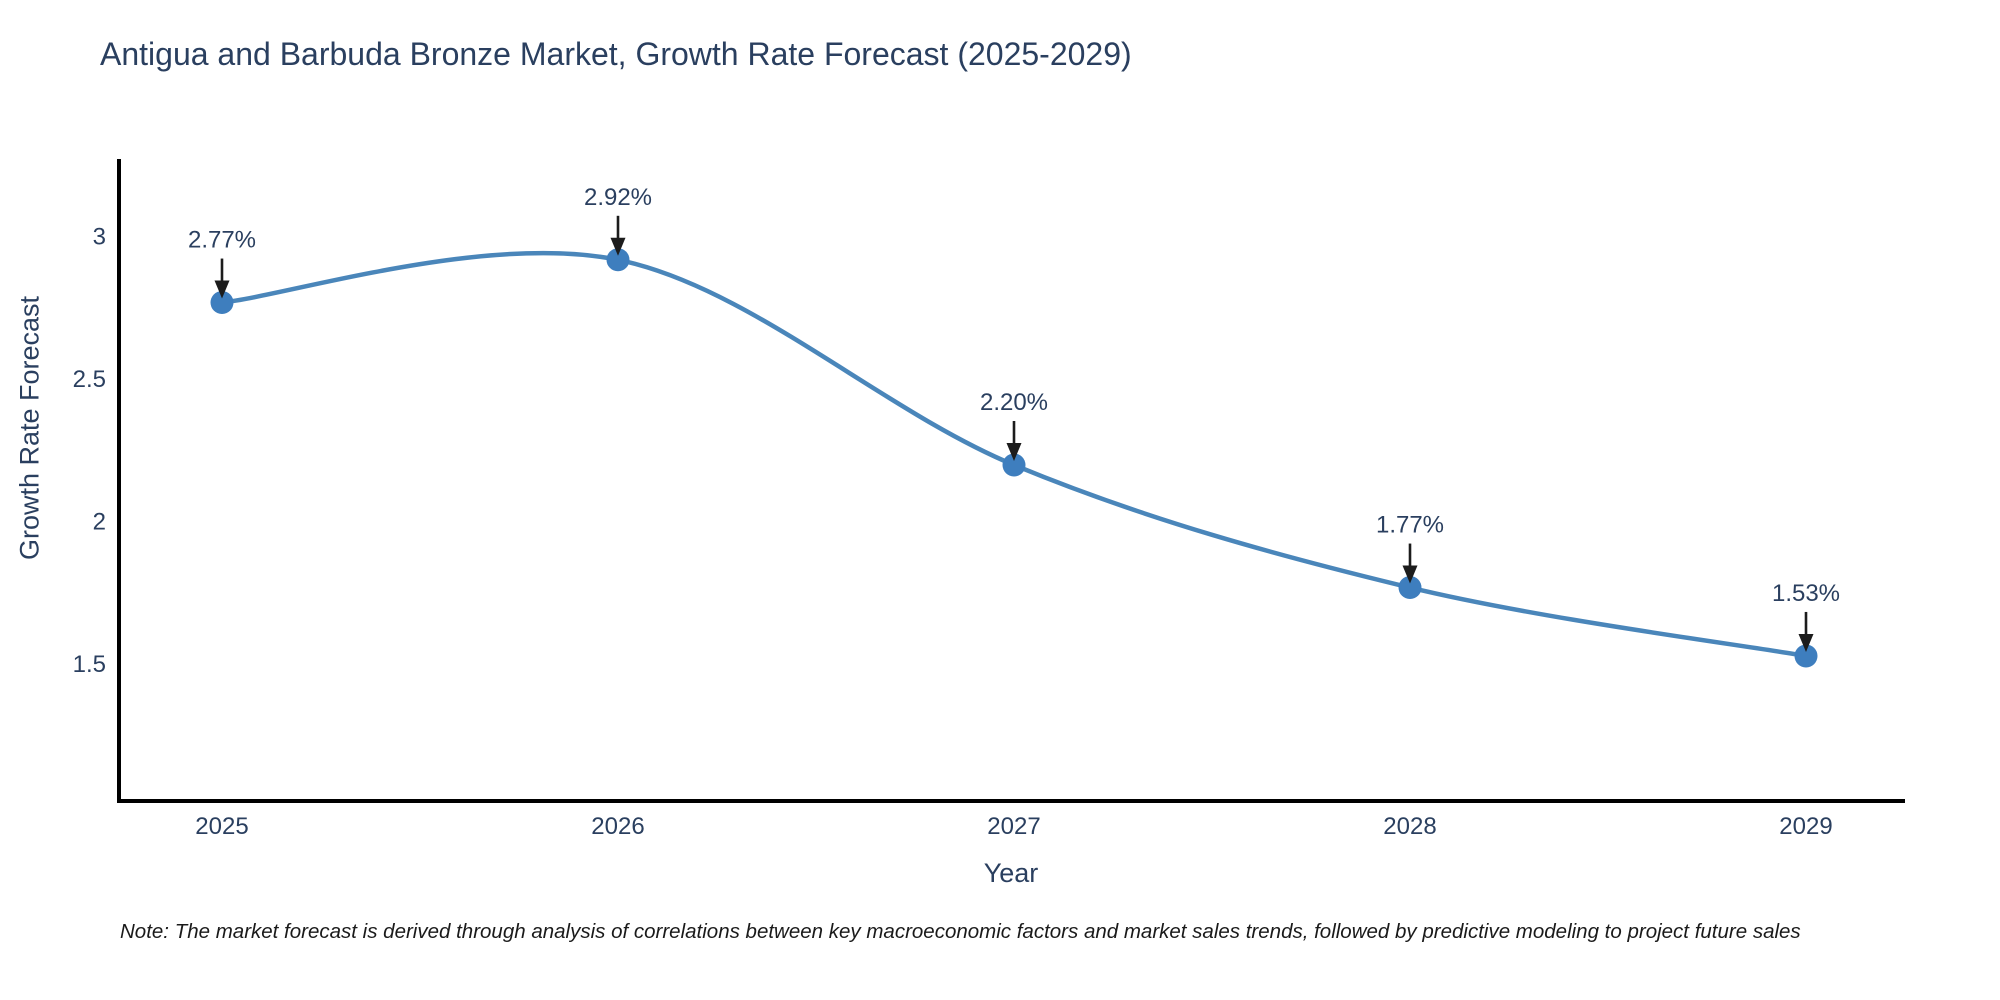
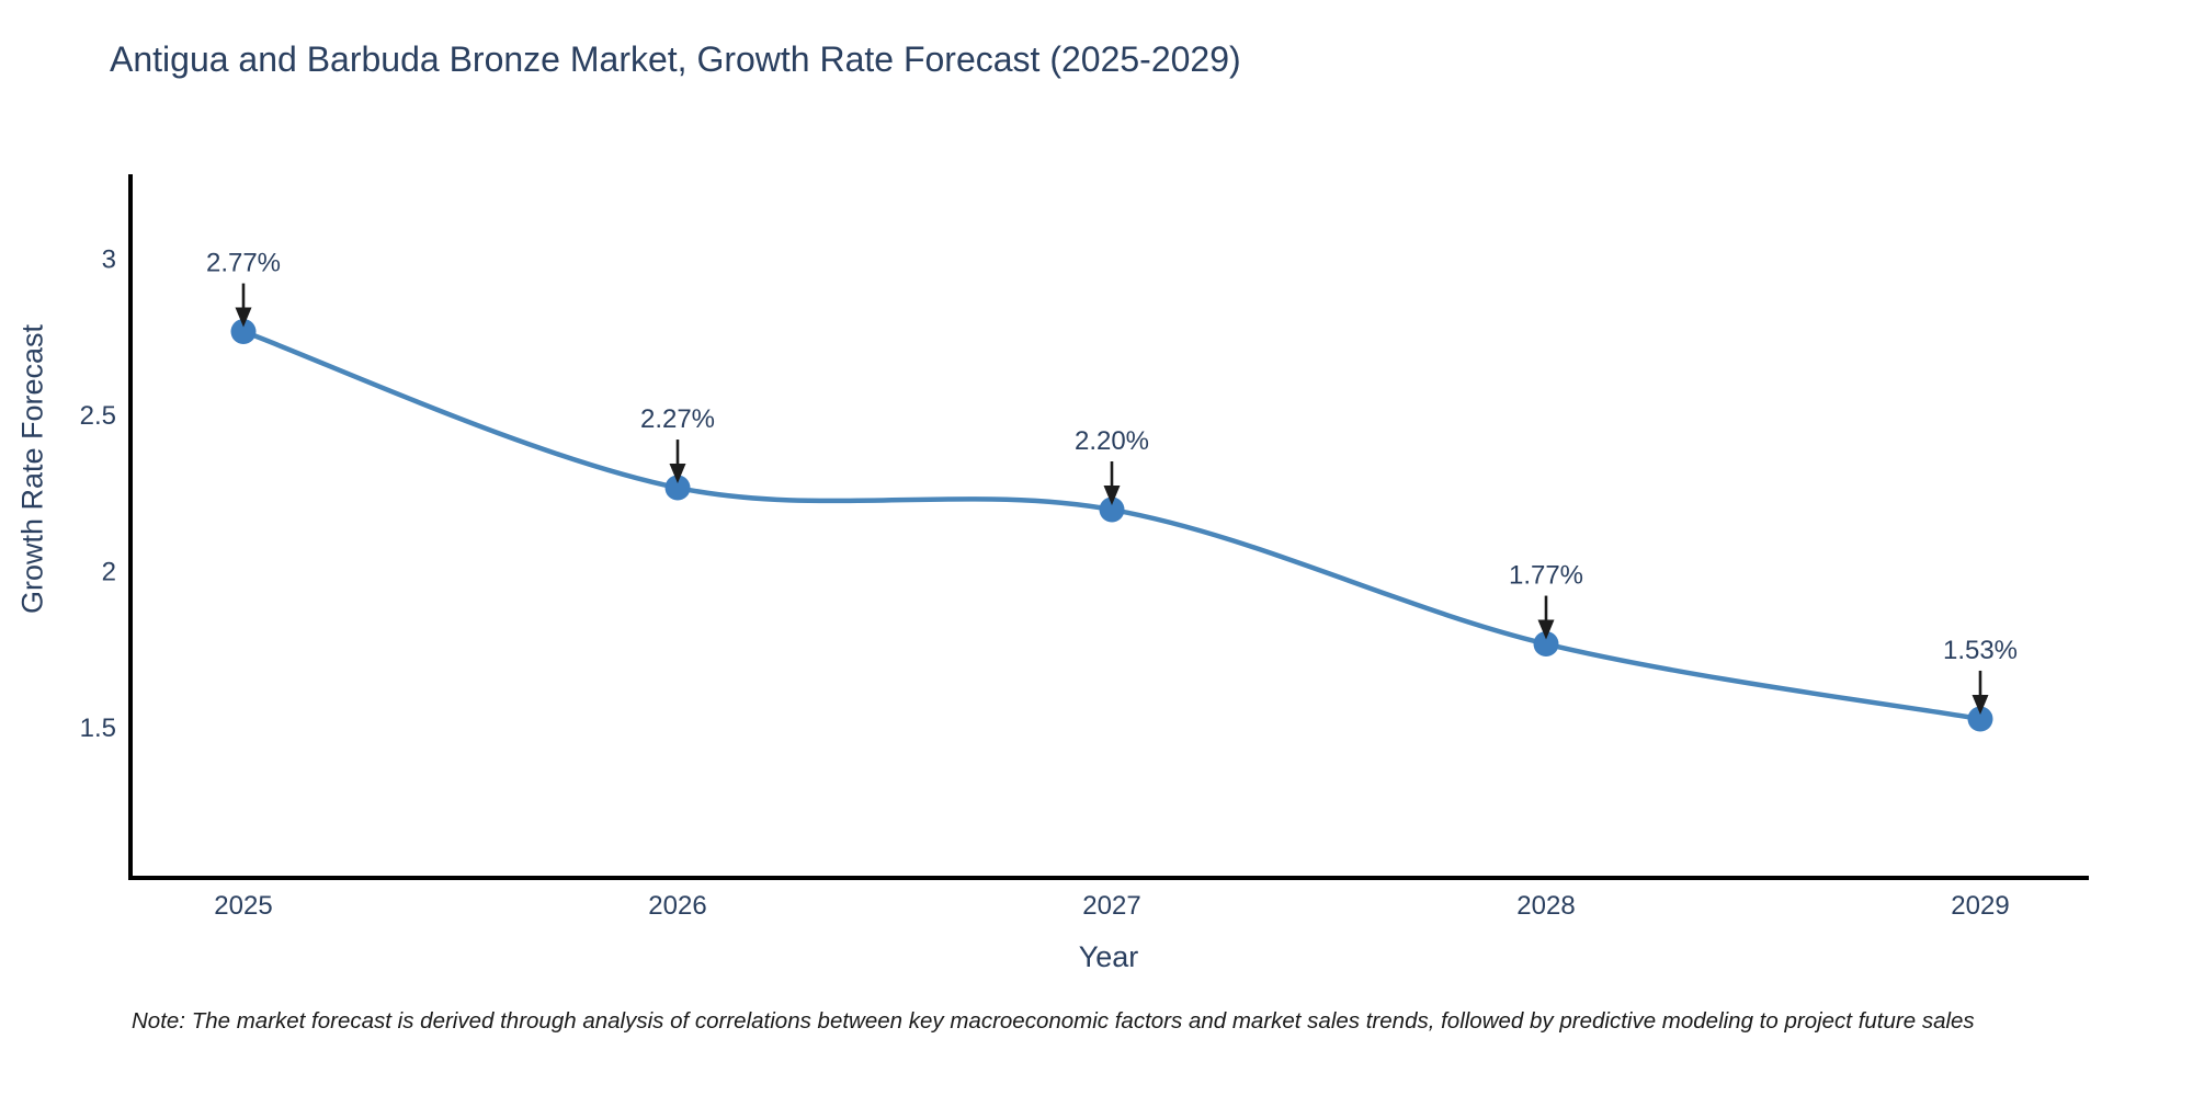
2026: 2.92% -> 2.27%
